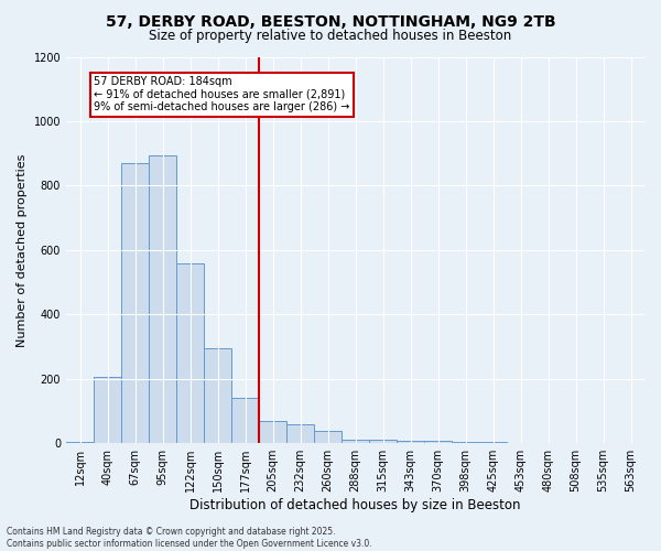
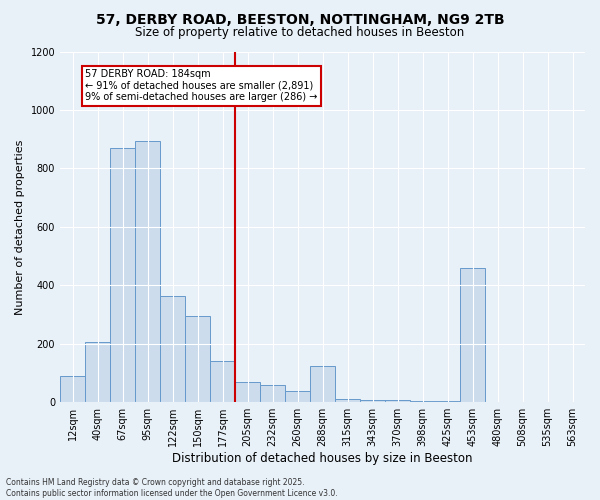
12sqm: 5 -> 90
122sqm: 560 -> 365
288sqm: 10 -> 125
453sqm: 2 -> 460
